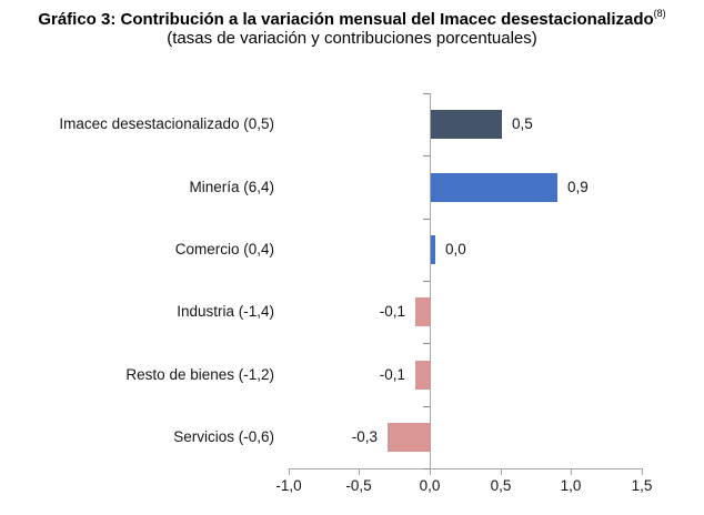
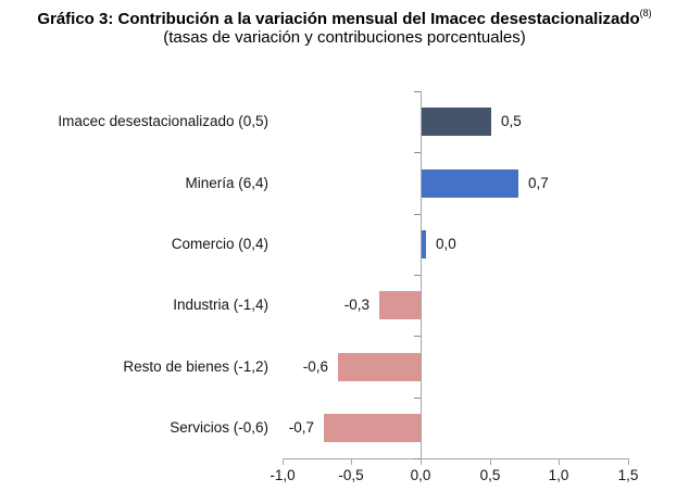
Minería (6,4): 0,9 -> 0,7
Industria (-1,4): -0,1 -> -0,3
Resto de bienes (-1,2): -0,1 -> -0,6
Servicios (-0,6): -0,3 -> -0,7
